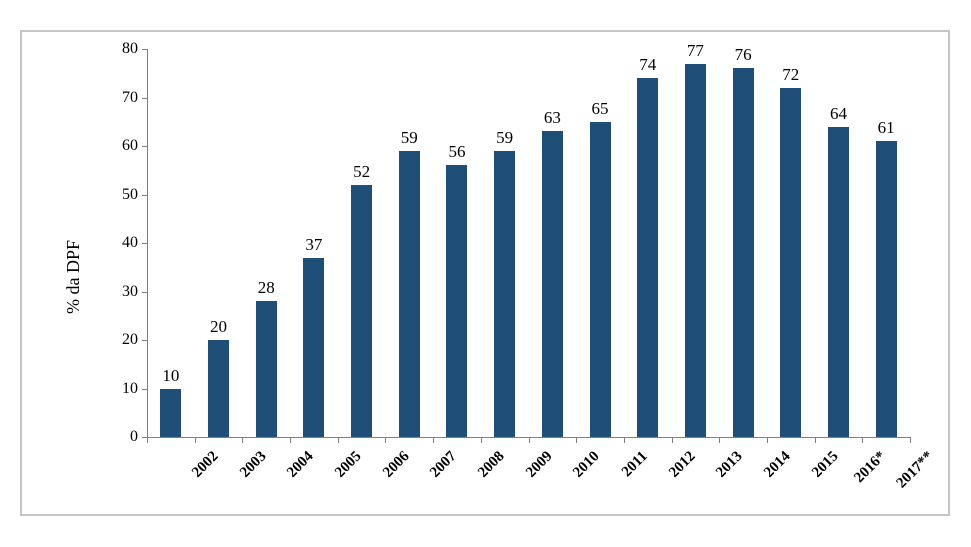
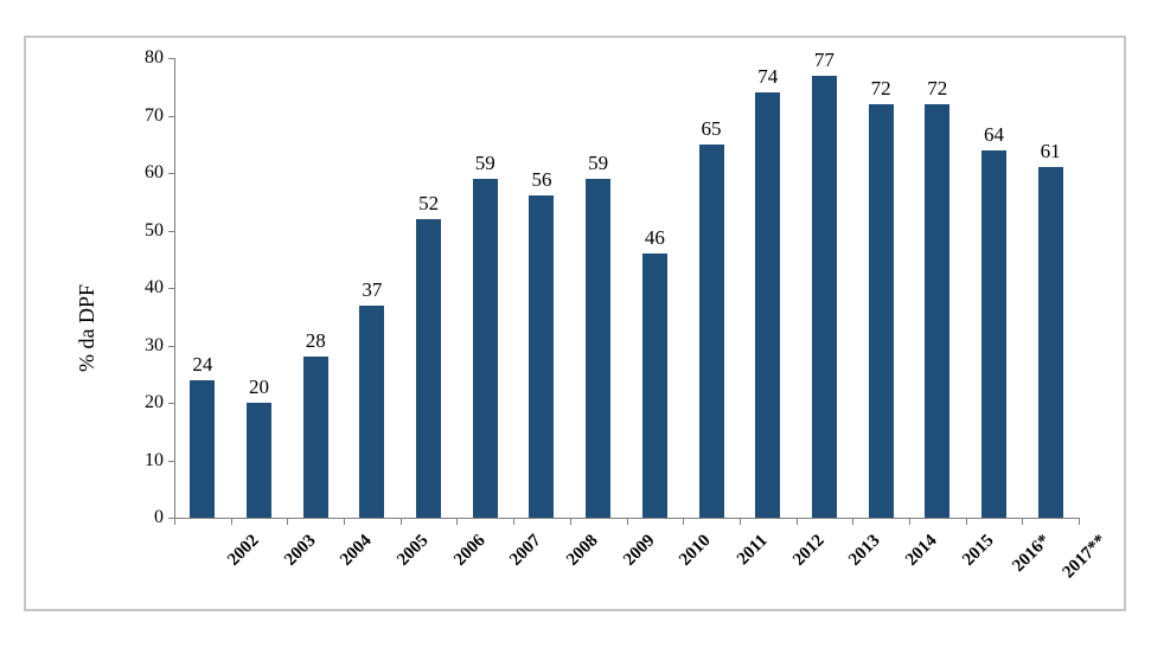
2002: 10 -> 24
2010: 63 -> 46
2014: 76 -> 72
